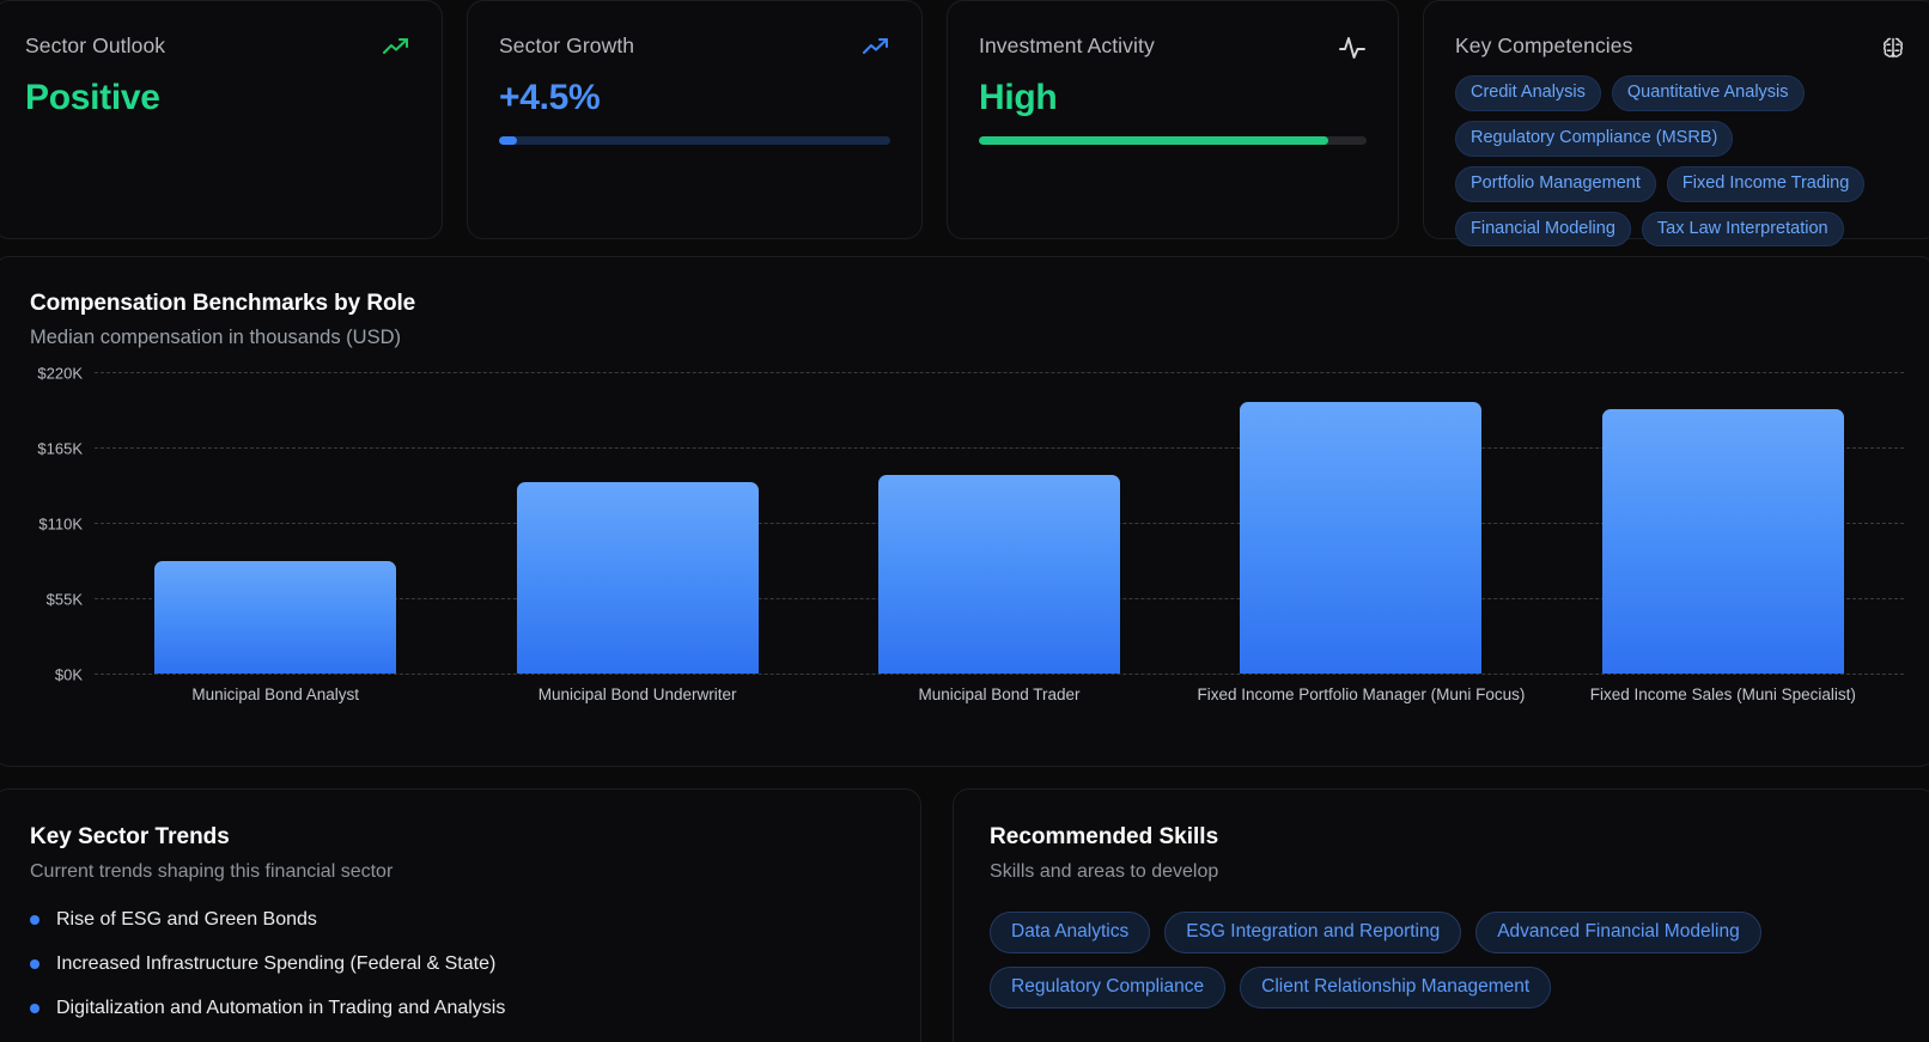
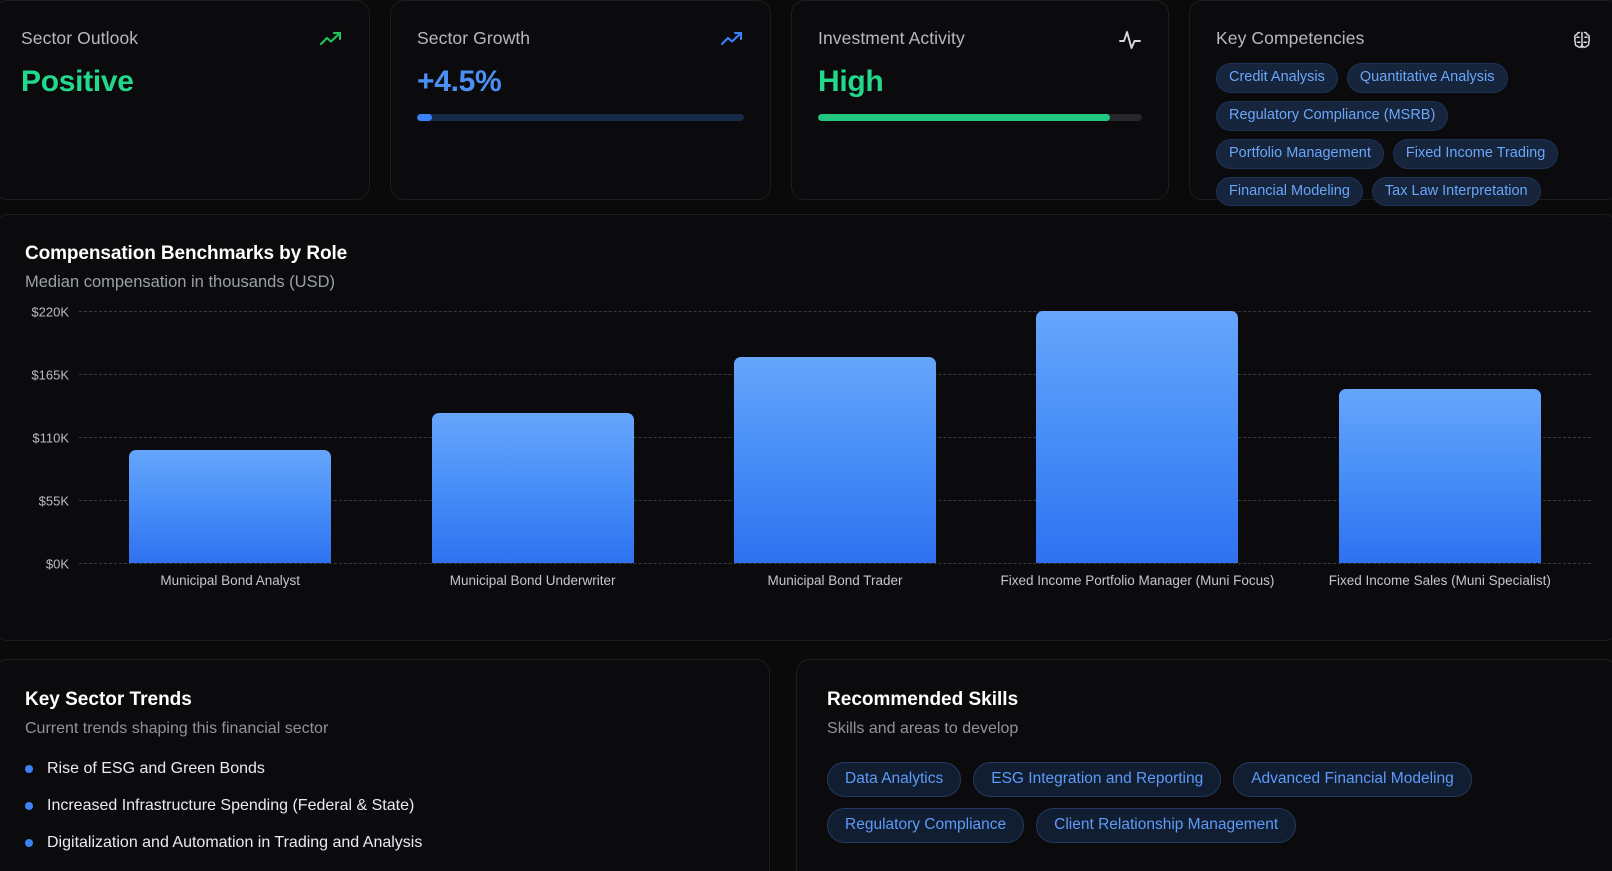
Municipal Bond Analyst: $82K -> $99K
Municipal Bond Underwriter: $140K -> $131K
Municipal Bond Trader: $145K -> $180K
Fixed Income Portfolio Manager (Muni Focus): $198K -> $220K
Fixed Income Sales (Muni Specialist): $193K -> $152K
